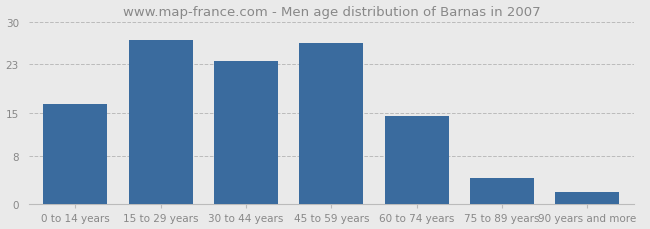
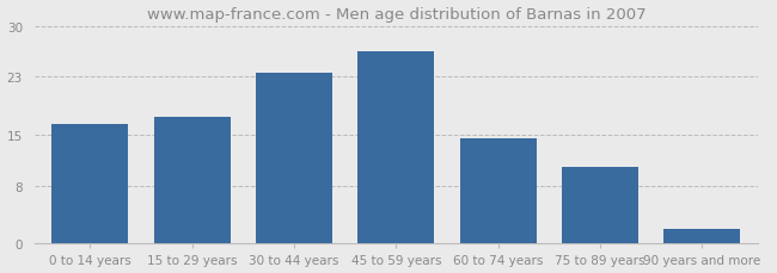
15 to 29 years: 27.0 -> 17.5
75 to 89 years: 4.4 -> 10.5
